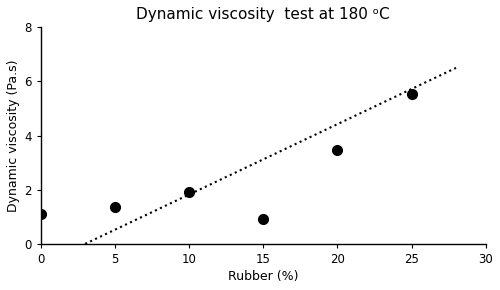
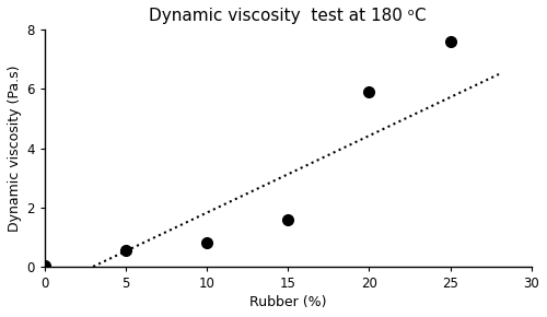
0: 1.10 -> 0.05
5: 1.35 -> 0.55
10: 1.90 -> 0.80
15: 0.90 -> 1.60
20: 3.45 -> 5.90
25: 5.55 -> 7.60
